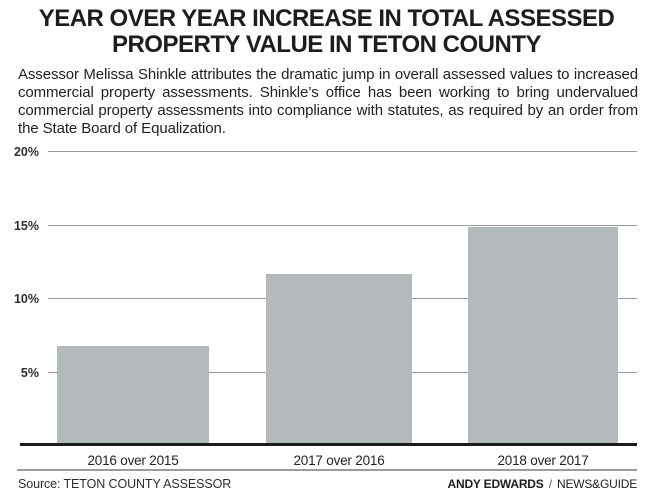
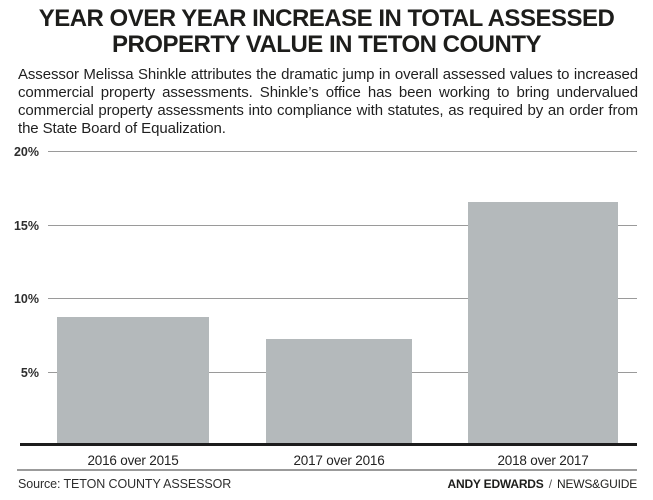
2016 over 2015: 6.8% -> 8.8%
2017 over 2016: 11.7% -> 7.3%
2018 over 2017: 14.9% -> 16.6%
